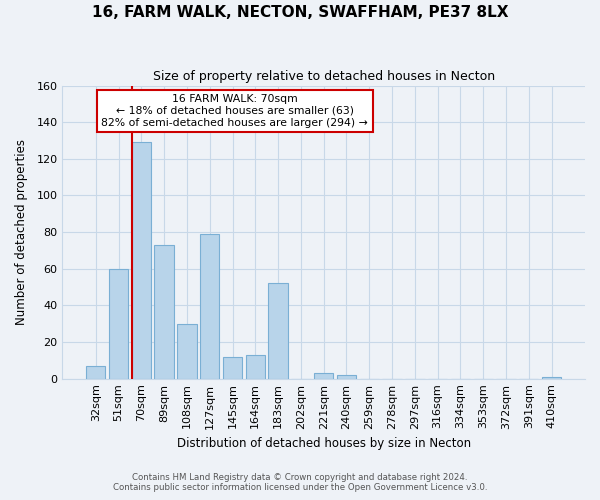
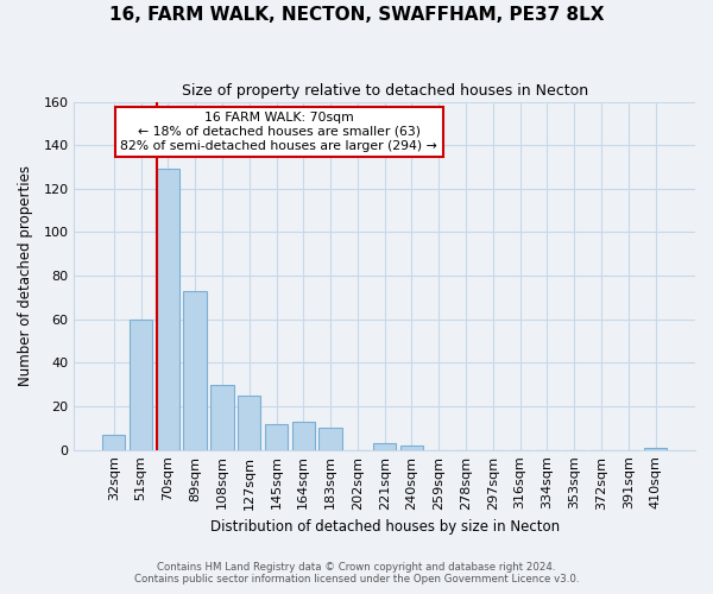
127sqm: 79 -> 25
183sqm: 52 -> 10
